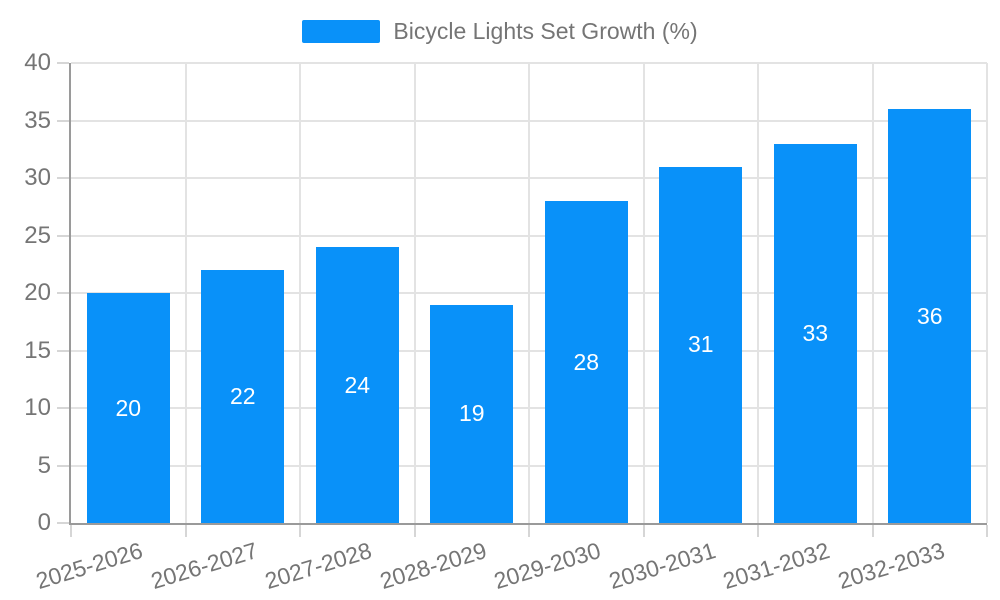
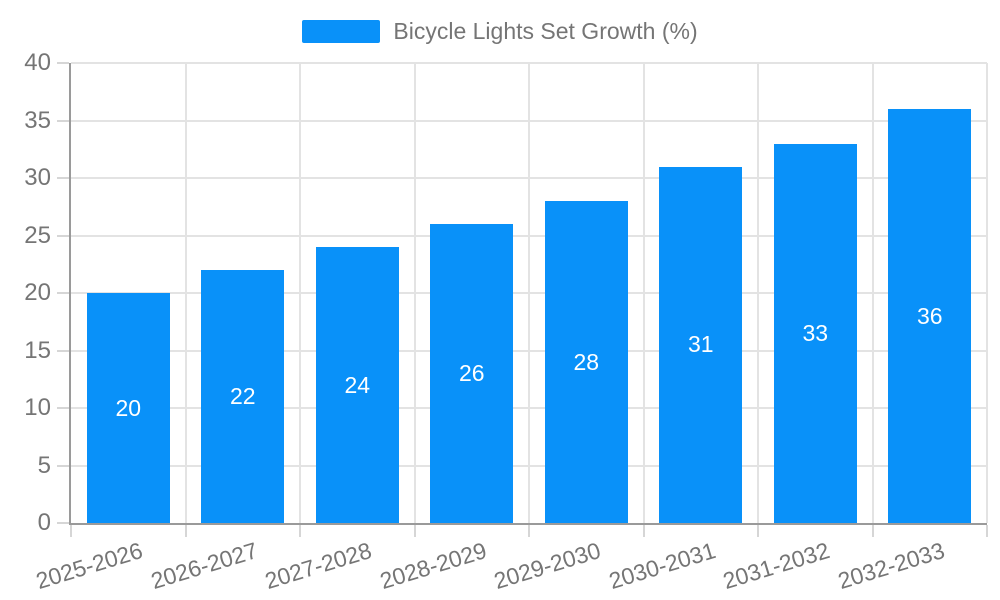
2028-2029: 19 -> 26
